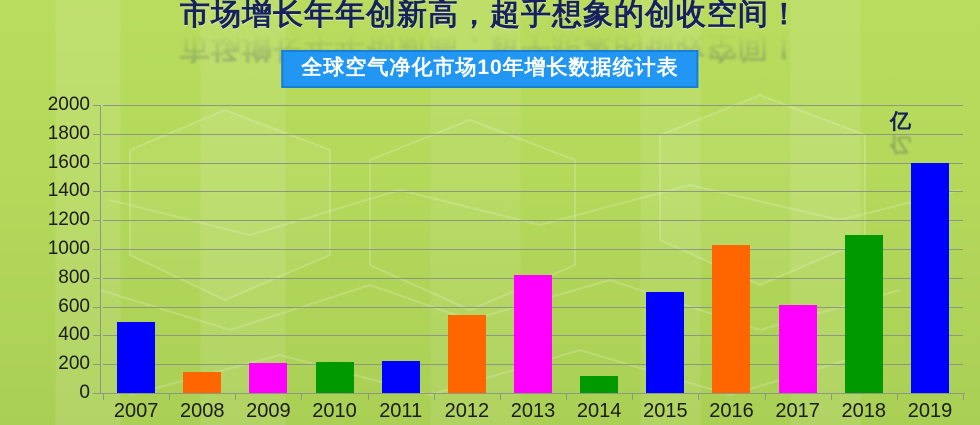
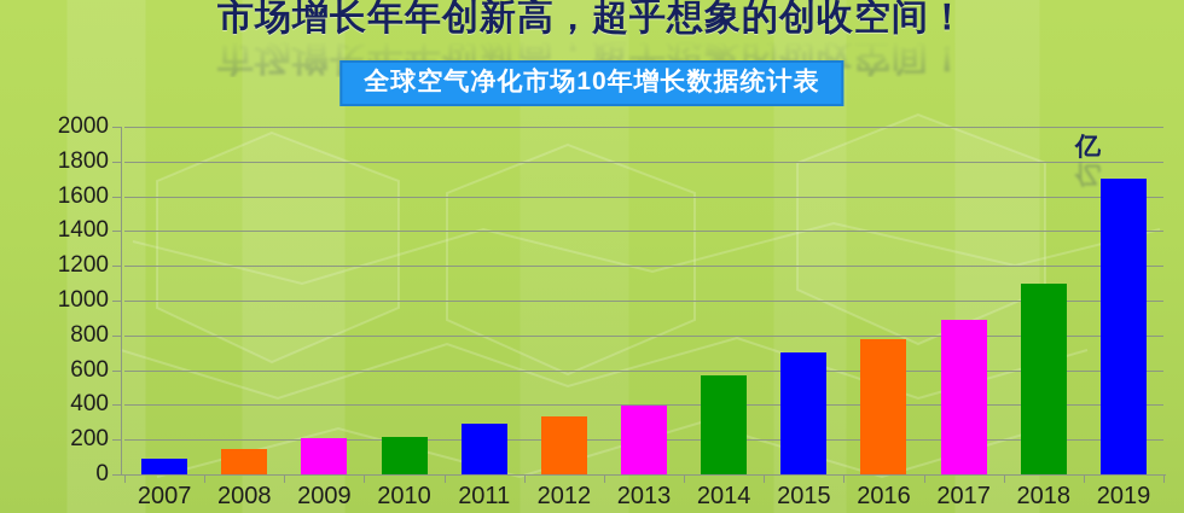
2007: 490 -> 90
2011: 220 -> 290
2012: 540 -> 340
2013: 820 -> 400
2014: 120 -> 570
2016: 1030 -> 780
2017: 610 -> 890
2019: 1600 -> 1700
